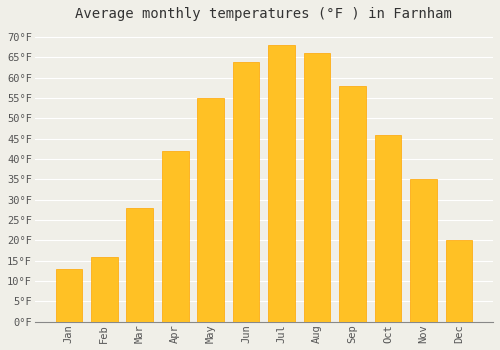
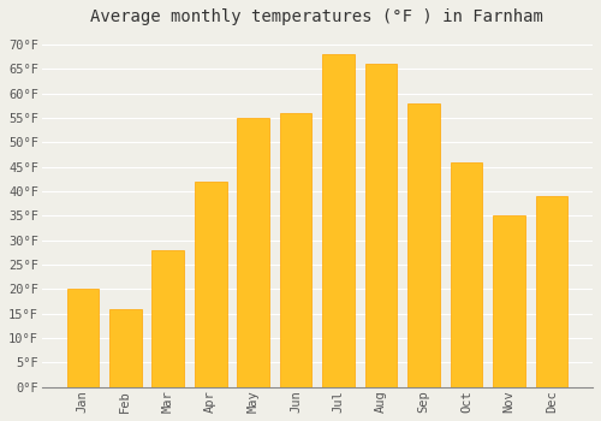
Jan: 13°F -> 20°F
Jun: 64°F -> 56°F
Dec: 20°F -> 39°F
